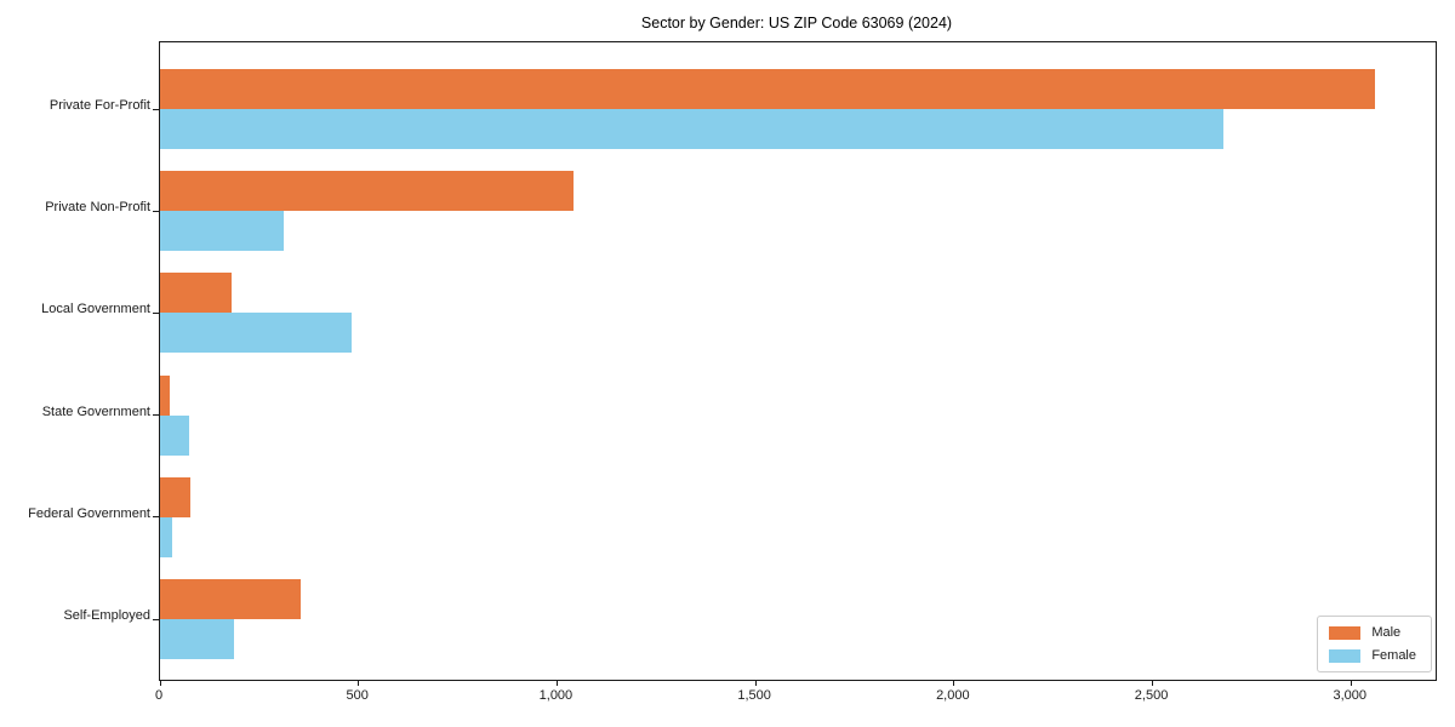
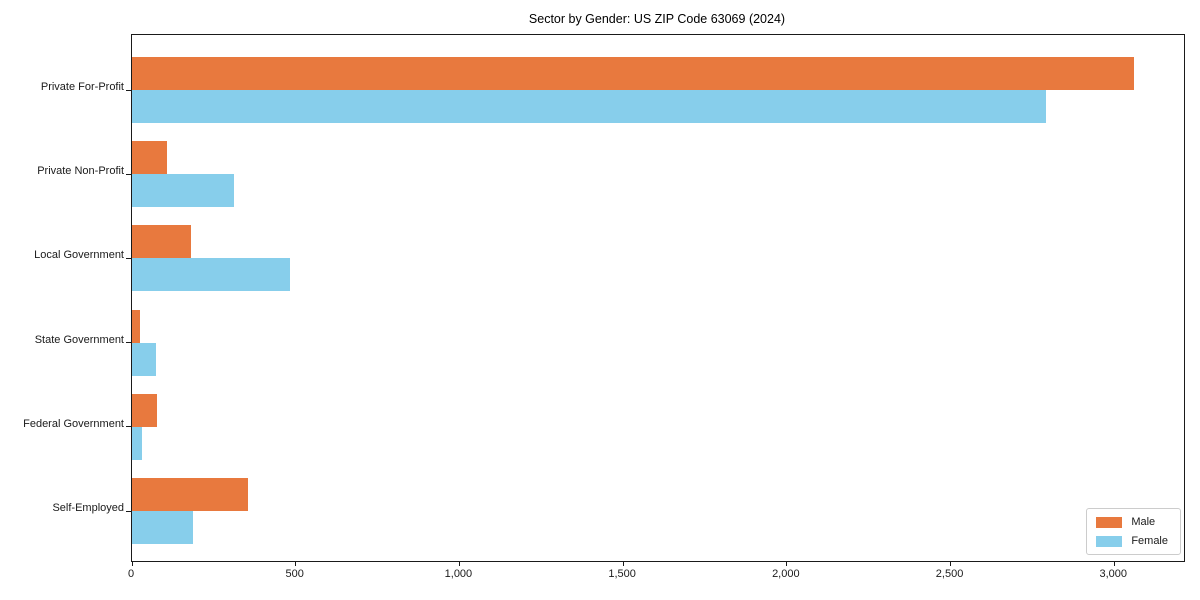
Female/Private For-Profit: 2680 -> 2790
Male/Private Non-Profit: 1040 -> 110
